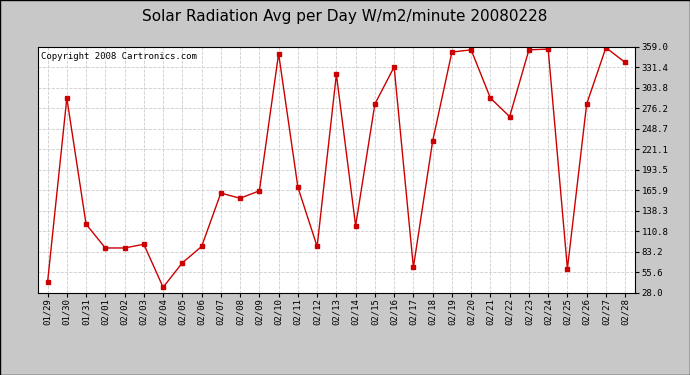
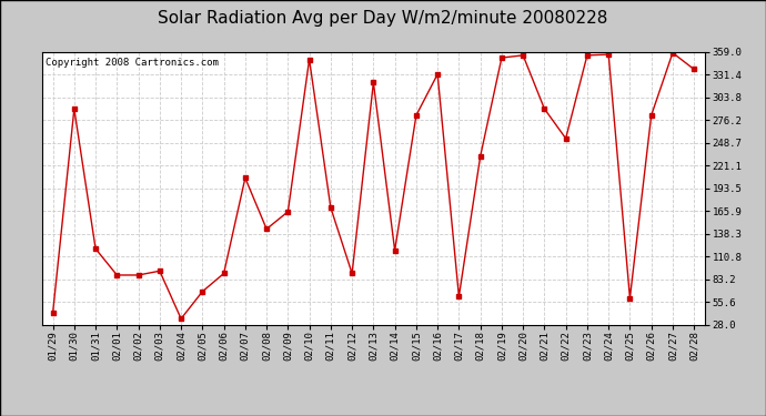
02/07: 162 -> 206
02/08: 155 -> 144
02/22: 265 -> 254
